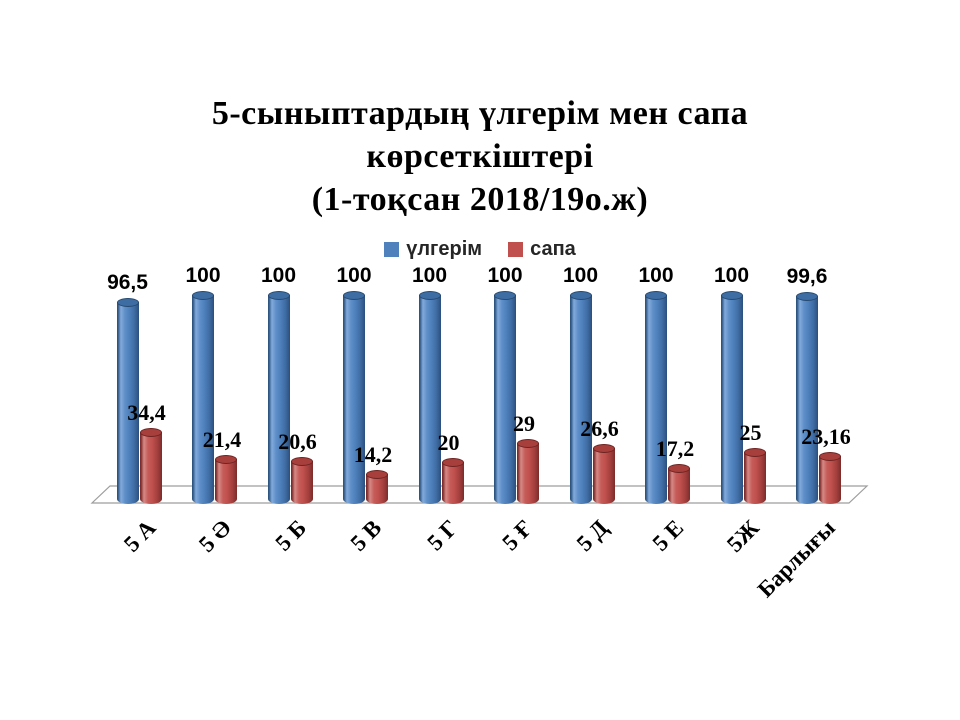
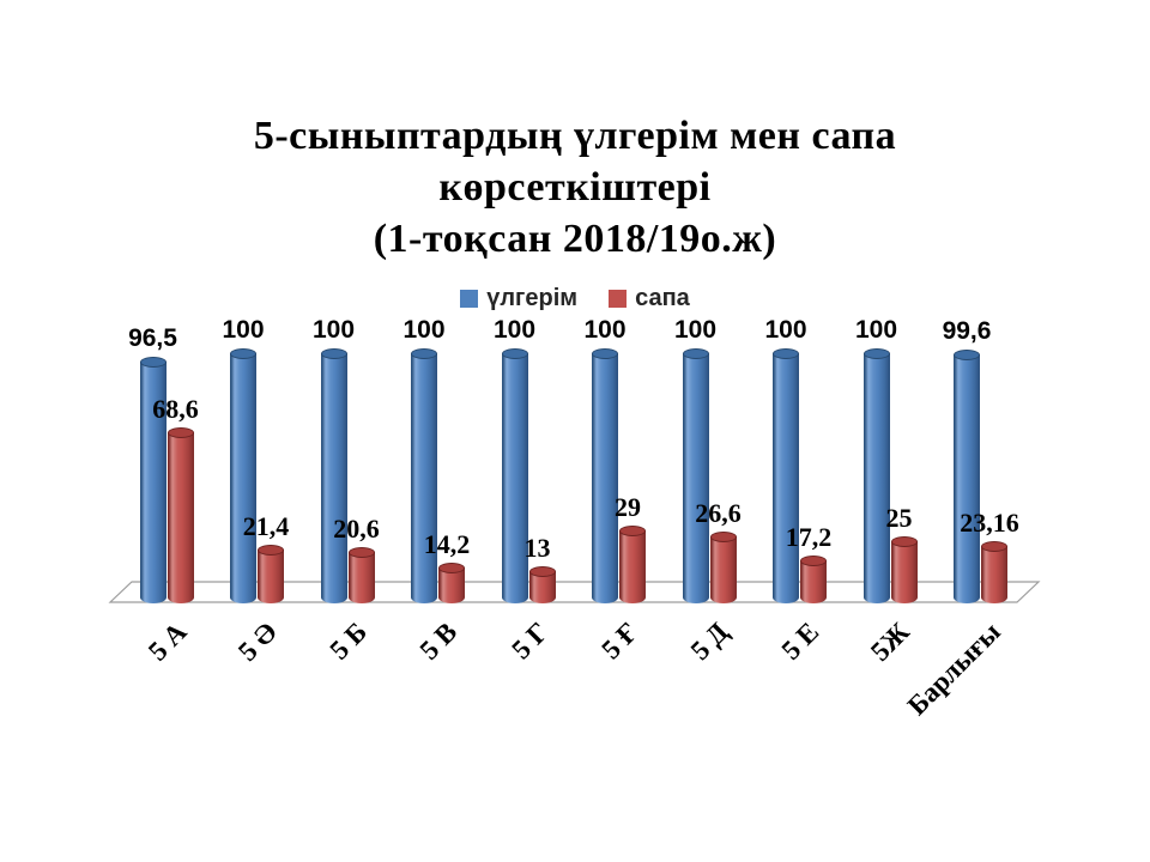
сапа/5 А: 34,4 -> 68,6
сапа/5 Г: 20 -> 13
